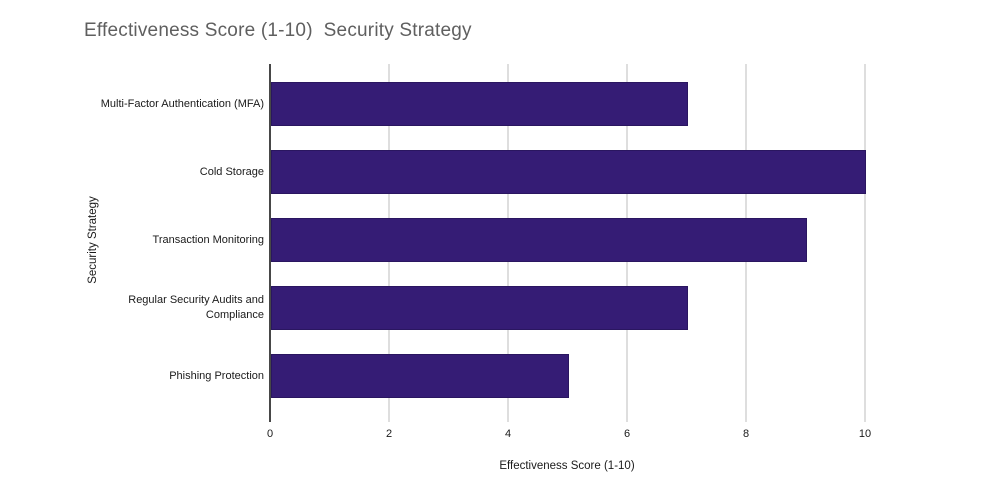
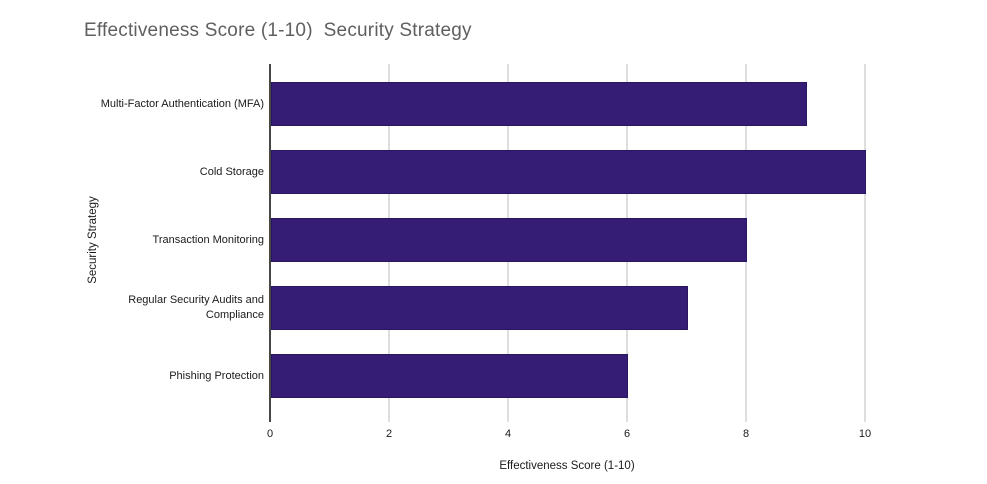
Multi-Factor Authentication (MFA): 7 -> 9
Transaction Monitoring: 9 -> 8
Phishing Protection: 5 -> 6
